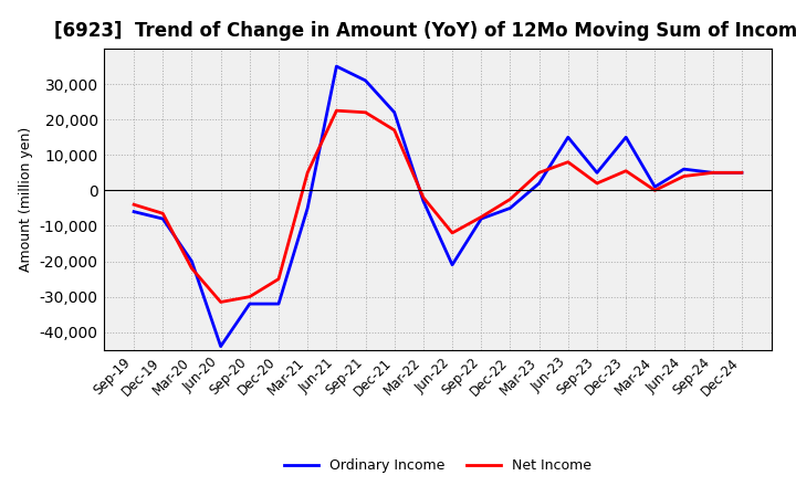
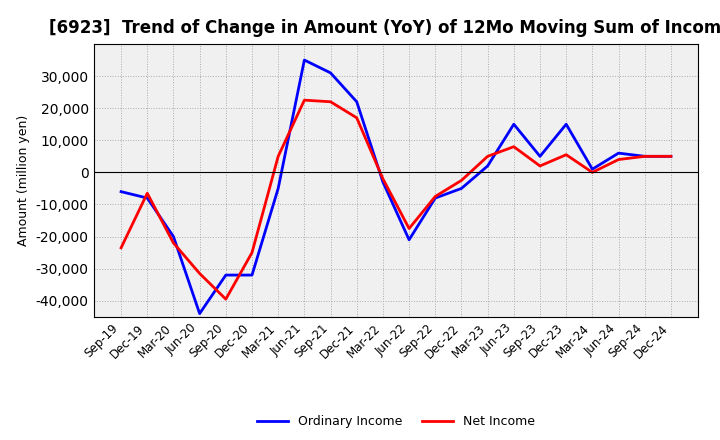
Net Income/Sep-19: -4,000 -> -23,500
Net Income/Sep-20: -30,000 -> -39,500
Net Income/Jun-22: -12,000 -> -17,500
